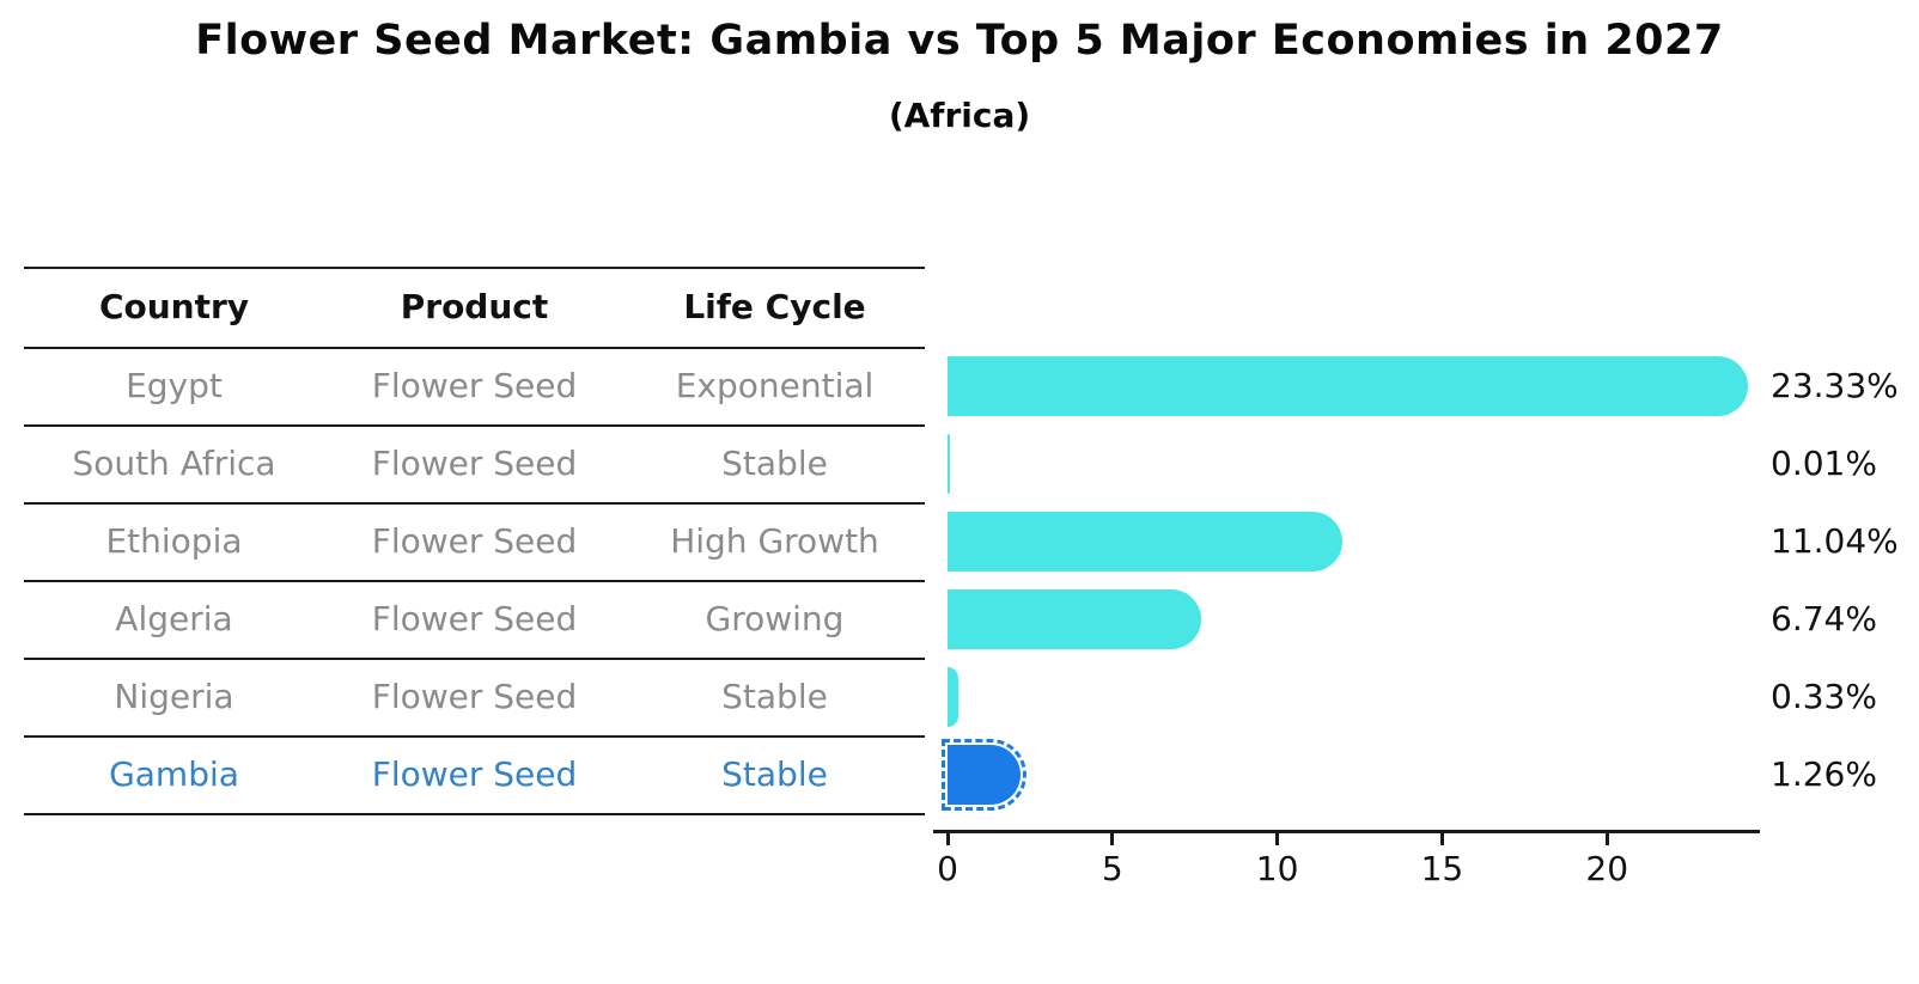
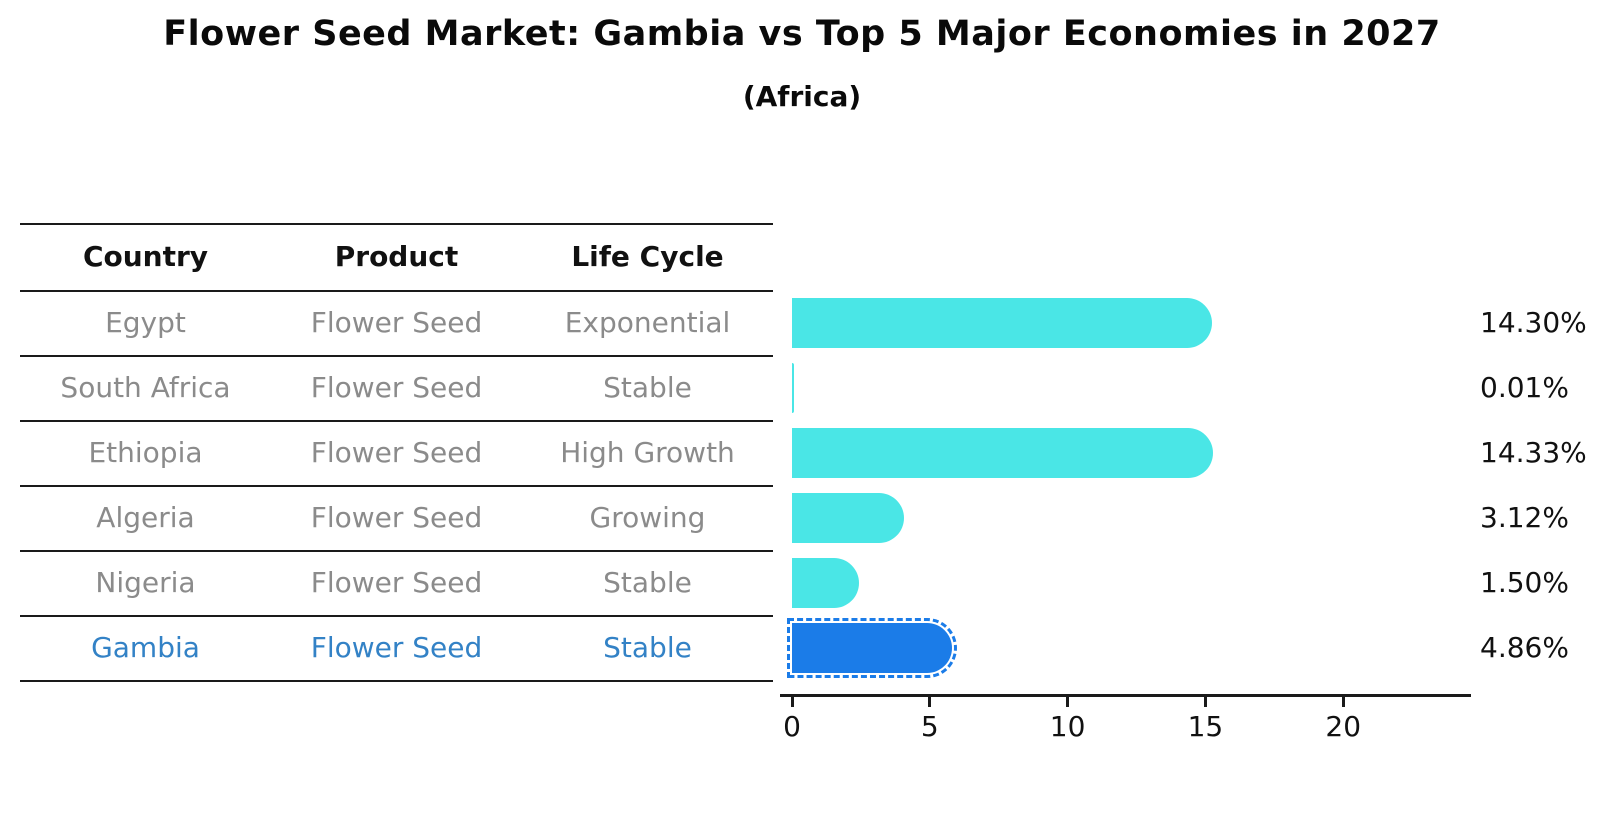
Egypt: 23.33% -> 14.30%
Ethiopia: 11.04% -> 14.33%
Algeria: 6.74% -> 3.12%
Nigeria: 0.33% -> 1.50%
Gambia: 1.26% -> 4.86%
